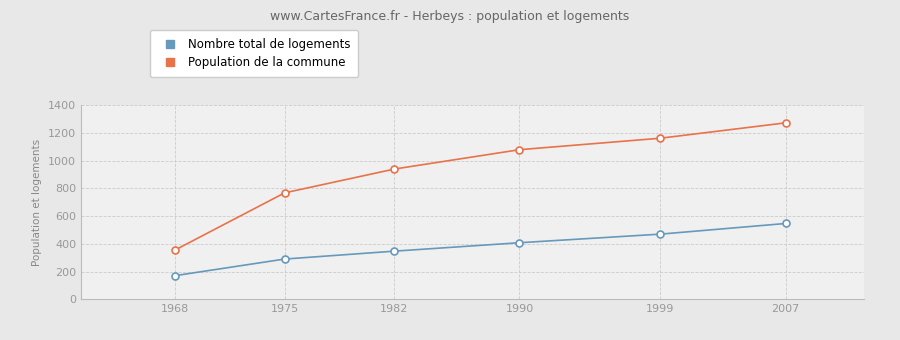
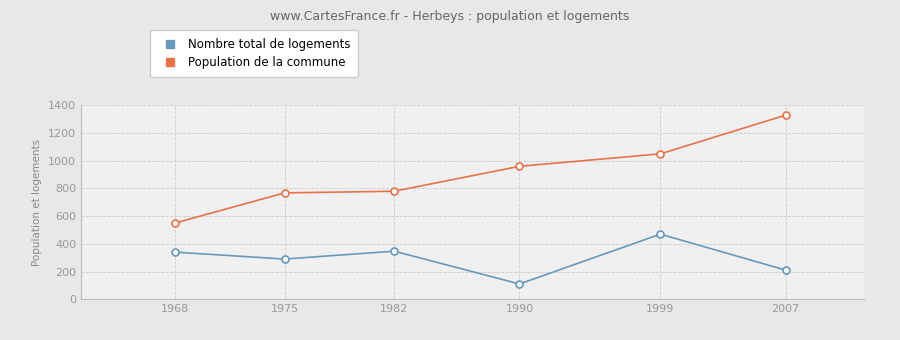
Nombre total de logements/1968: 170 -> 340
Population de la commune/1968: 360 -> 550
Population de la commune/1982: 940 -> 780
Nombre total de logements/1990: 410 -> 110
Population de la commune/1990: 1080 -> 960
Population de la commune/1999: 1160 -> 1050
Nombre total de logements/2007: 550 -> 210
Population de la commune/2007: 1270 -> 1330
